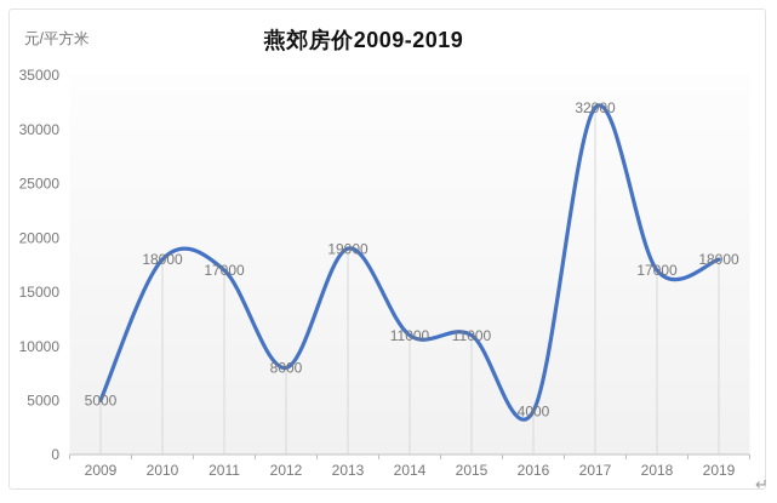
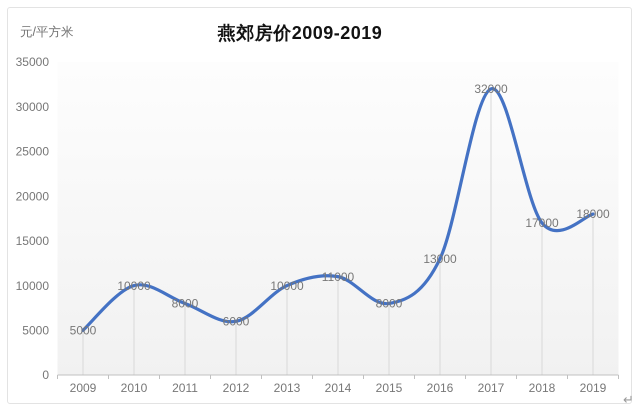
2010: 18000 -> 10000
2011: 17000 -> 8000
2012: 8000 -> 6000
2013: 19000 -> 10000
2015: 11000 -> 8000
2016: 4000 -> 13000
